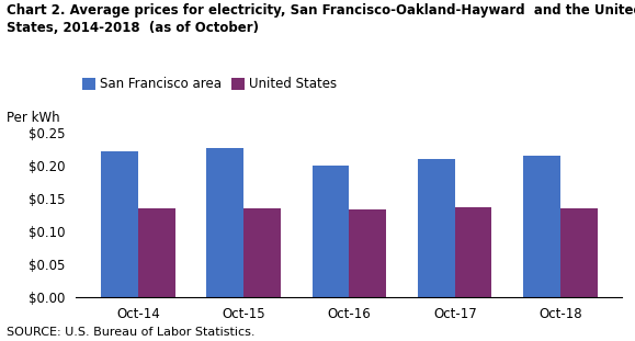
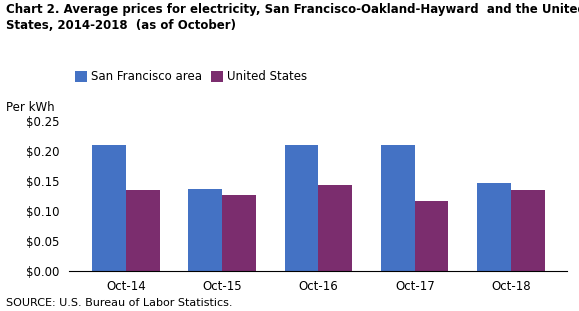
San Francisco area/Oct-14: $0.222 -> $0.210
San Francisco area/Oct-15: $0.227 -> $0.136
United States/Oct-15: $0.135 -> $0.126
San Francisco area/Oct-16: $0.201 -> $0.210
United States/Oct-16: $0.133 -> $0.144
United States/Oct-17: $0.137 -> $0.116
San Francisco area/Oct-18: $0.215 -> $0.146
